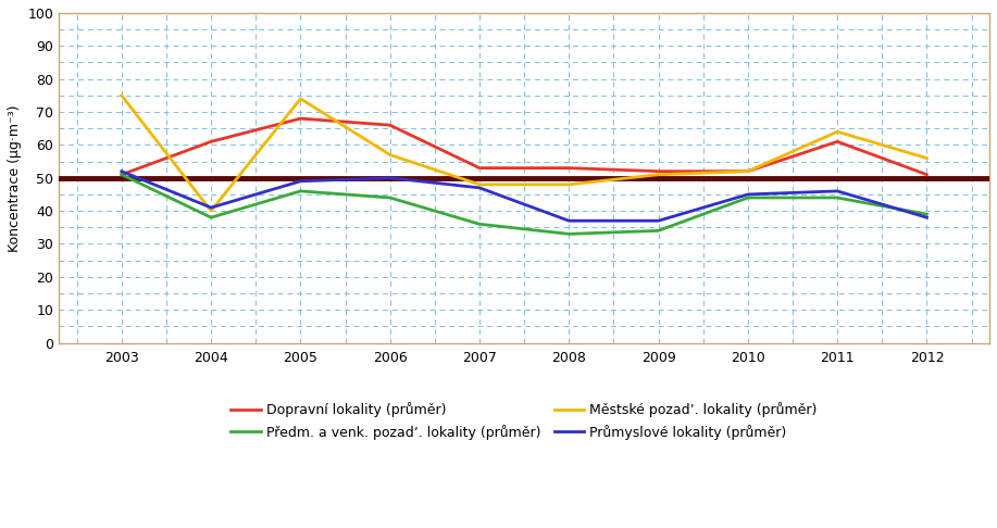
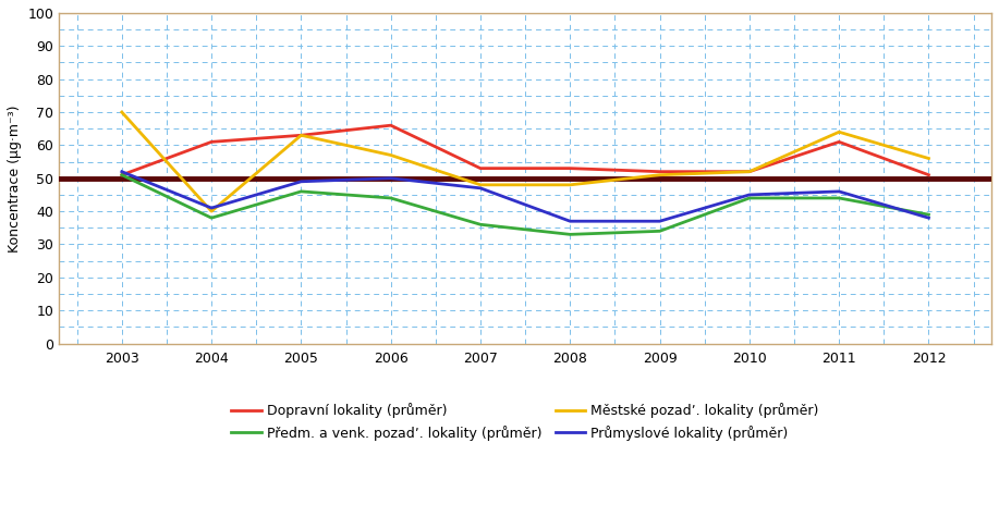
Městské pozadʼ. lokality (průměr)/2003: 75 -> 70
Dopravní lokality (průměr)/2005: 68 -> 63
Městské pozadʼ. lokality (průměr)/2005: 74 -> 63
